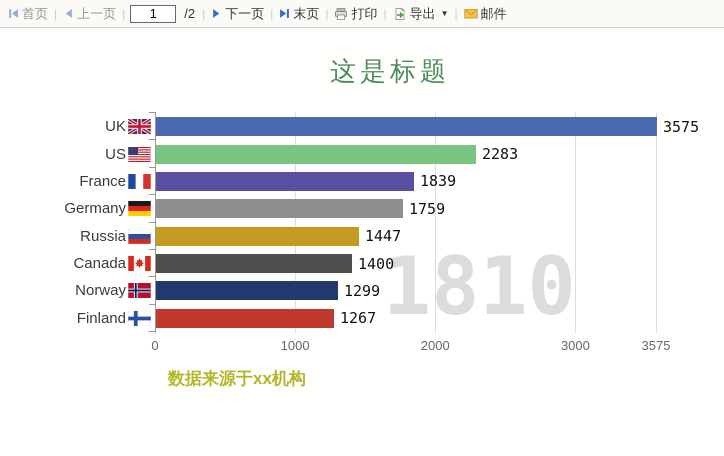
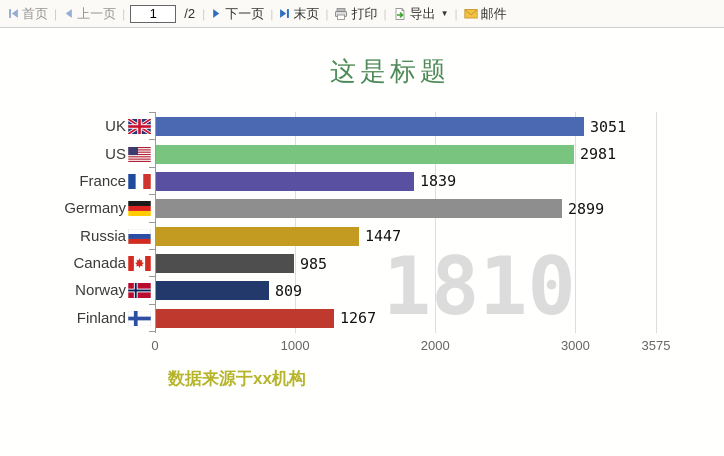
UK: 3575 -> 3051
US: 2283 -> 2981
Germany: 1759 -> 2899
Canada: 1400 -> 985
Norway: 1299 -> 809
